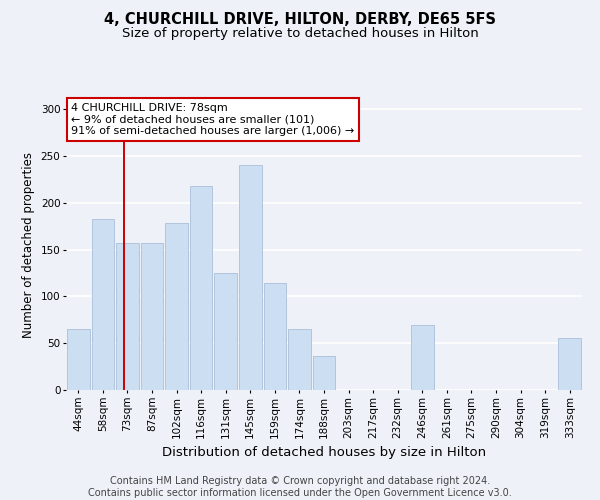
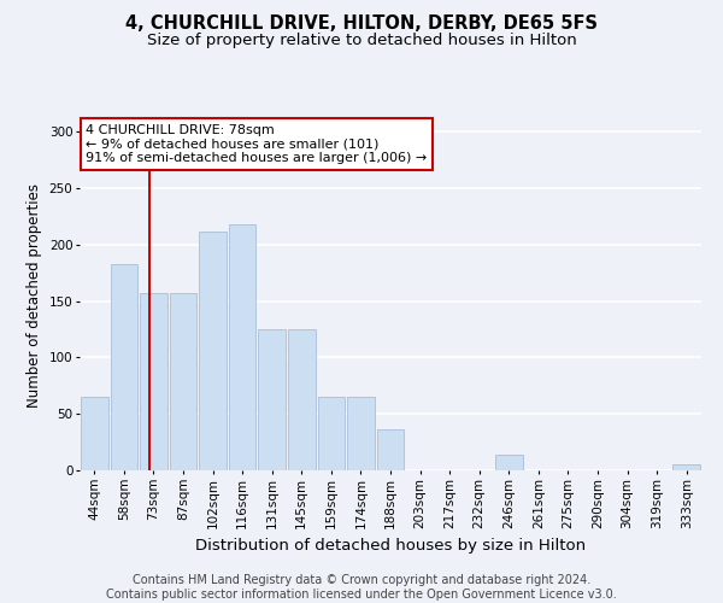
102sqm: 178 -> 212
145sqm: 240 -> 125
159sqm: 114 -> 65
246sqm: 70 -> 14
333sqm: 56 -> 5
